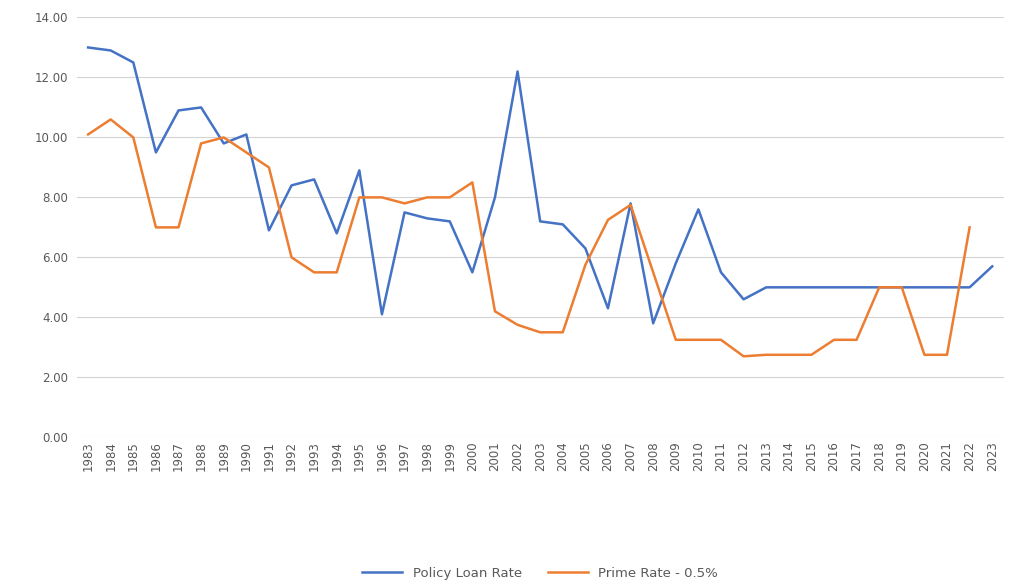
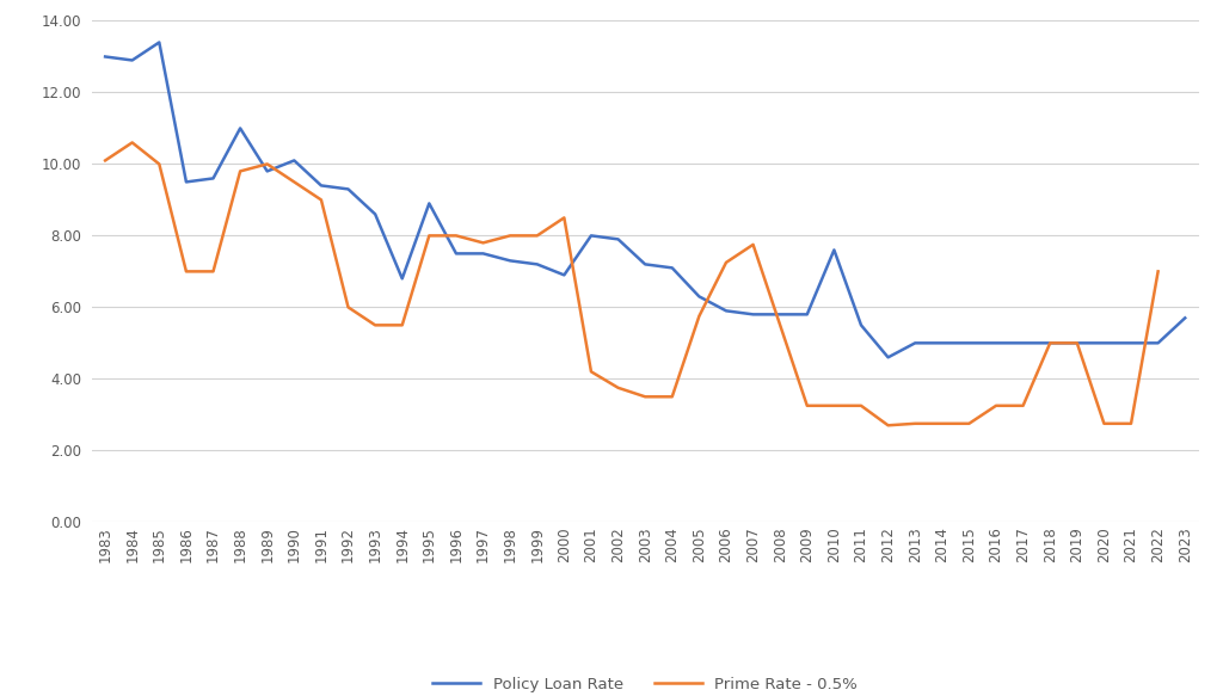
Policy Loan Rate/1985: 12.5 -> 13.4
Policy Loan Rate/1987: 10.9 -> 9.6
Policy Loan Rate/1991: 6.9 -> 9.4
Policy Loan Rate/1992: 8.4 -> 9.3
Policy Loan Rate/1996: 4.1 -> 7.5
Policy Loan Rate/2000: 5.5 -> 6.9
Policy Loan Rate/2002: 12.2 -> 7.9
Policy Loan Rate/2006: 4.3 -> 5.9
Policy Loan Rate/2007: 7.8 -> 5.8
Policy Loan Rate/2008: 3.8 -> 5.8
